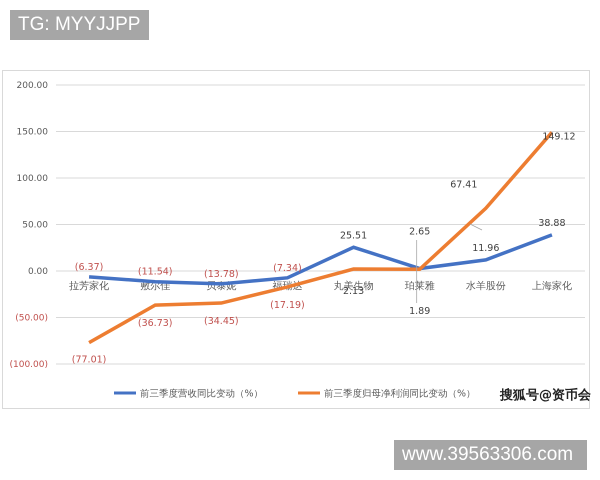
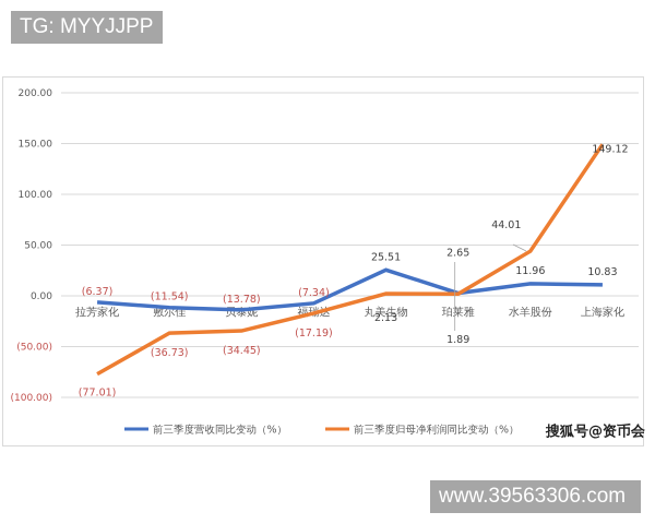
前三季度归母净利润同比变动（%）/水羊股份: 67.41 -> 44.01
前三季度营收同比变动（%）/上海家化: 38.88 -> 10.83
